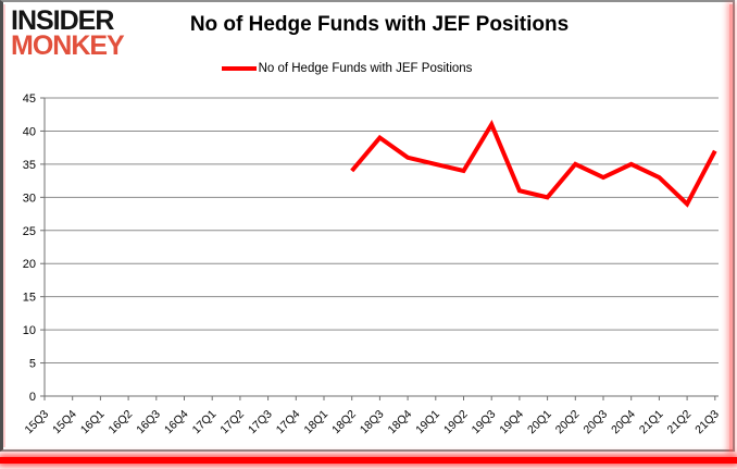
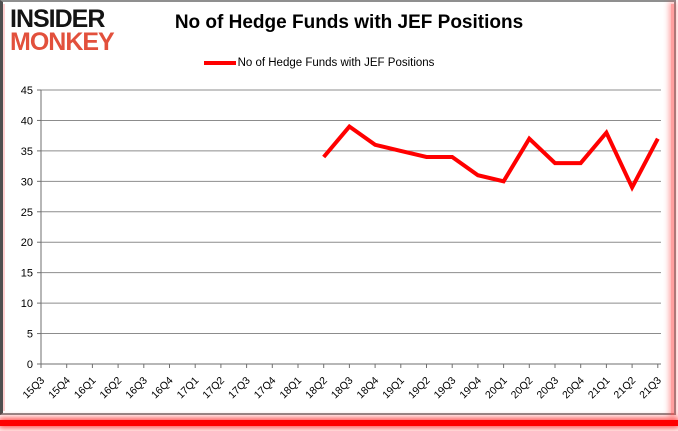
19Q3: 41 -> 34
20Q2: 35 -> 37
20Q4: 35 -> 33
21Q1: 33 -> 38
